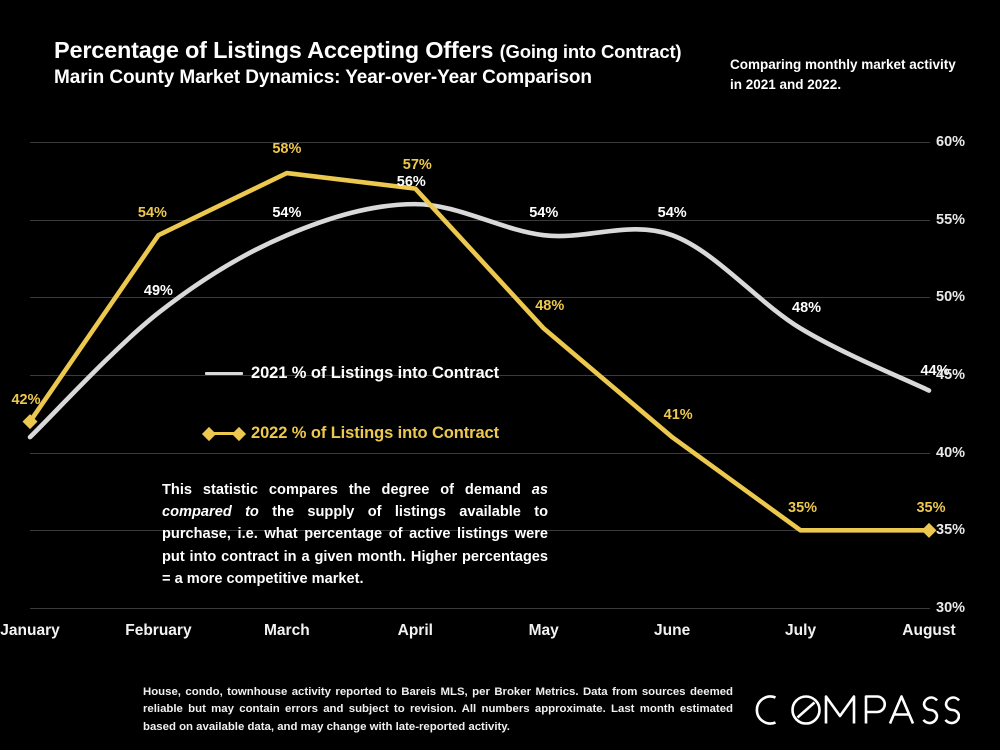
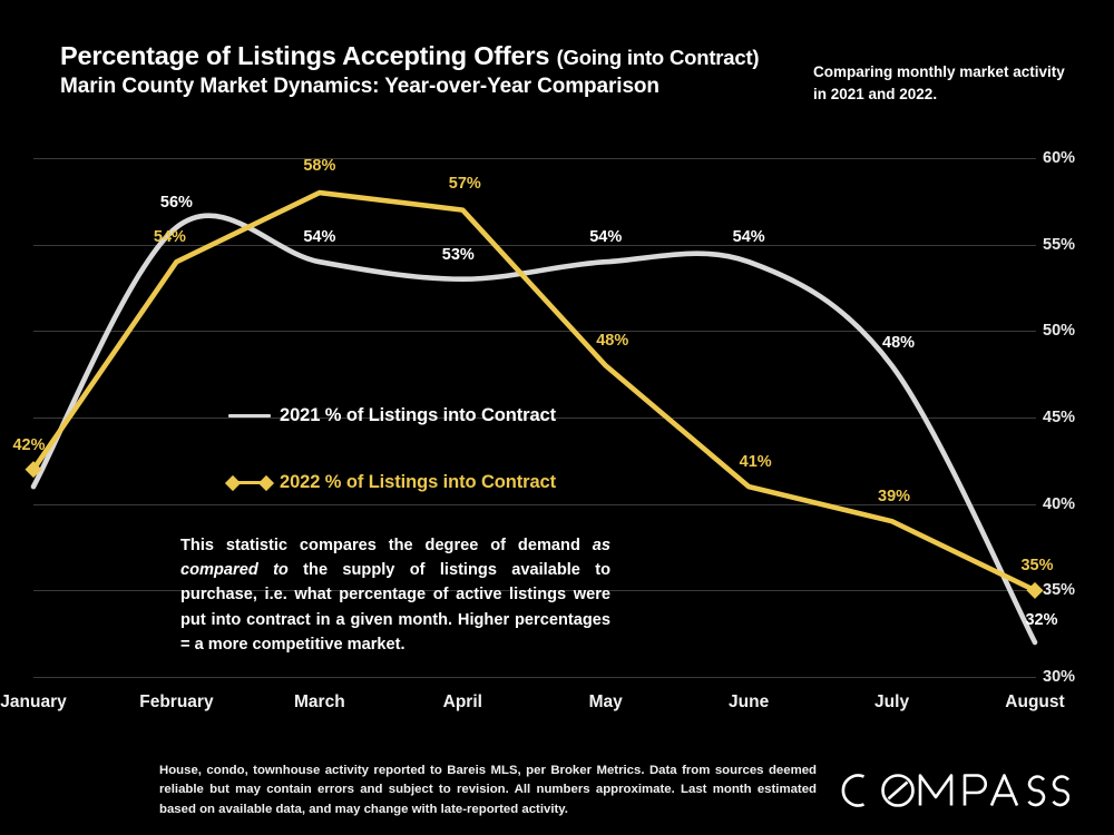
2021 % of Listings into Contract/February: 49% -> 56%
2021 % of Listings into Contract/April: 56% -> 53%
2022 % of Listings into Contract/July: 35% -> 39%
2021 % of Listings into Contract/August: 44% -> 32%
